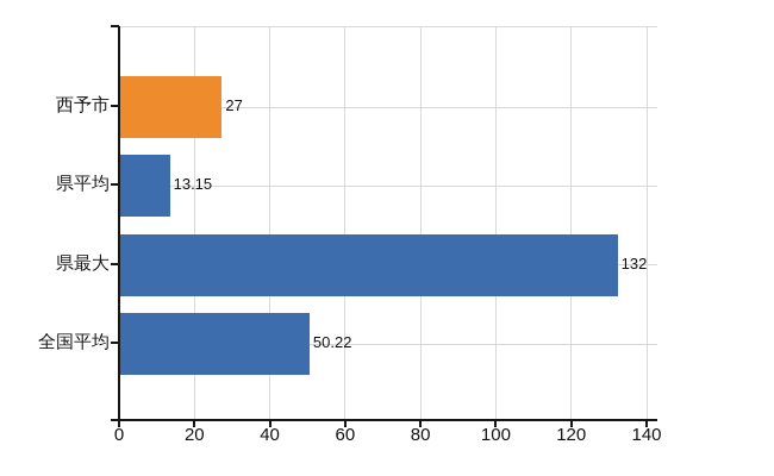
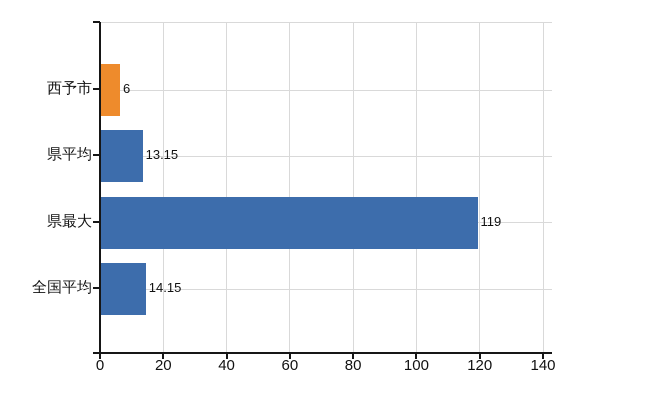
西予市: 27 -> 6
県最大: 132 -> 119
全国平均: 50.22 -> 14.15
